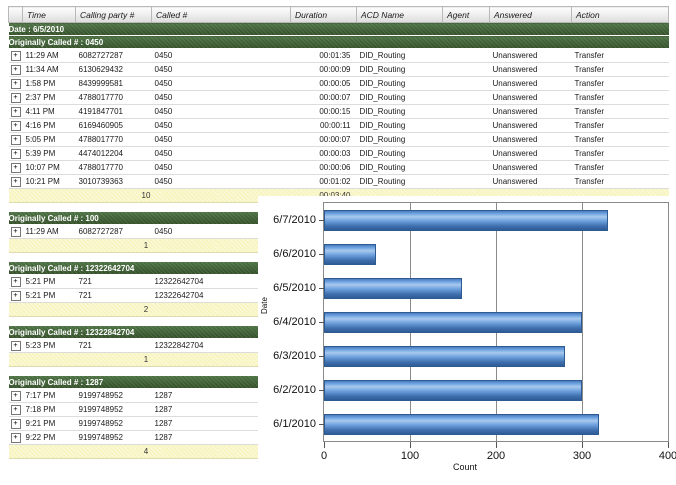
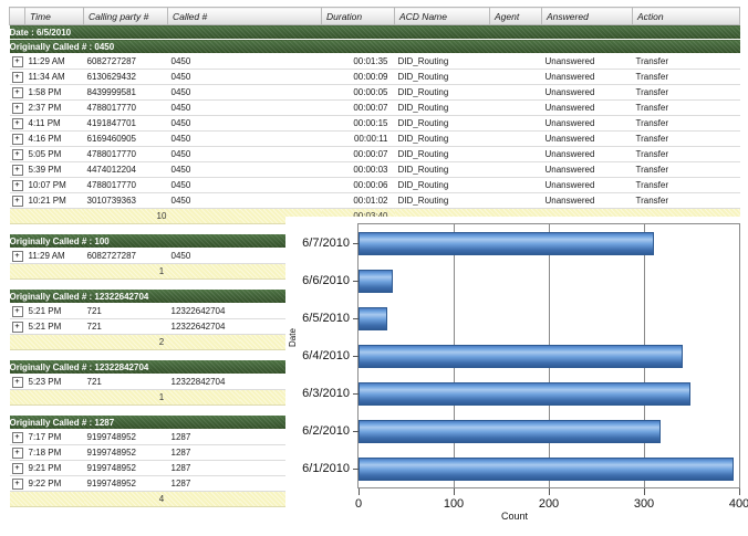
6/7/2010: 330 -> 310
6/6/2010: 60 -> 40
6/5/2010: 160 -> 30
6/4/2010: 300 -> 340
6/3/2010: 280 -> 350
6/2/2010: 300 -> 320
6/1/2010: 320 -> 390
